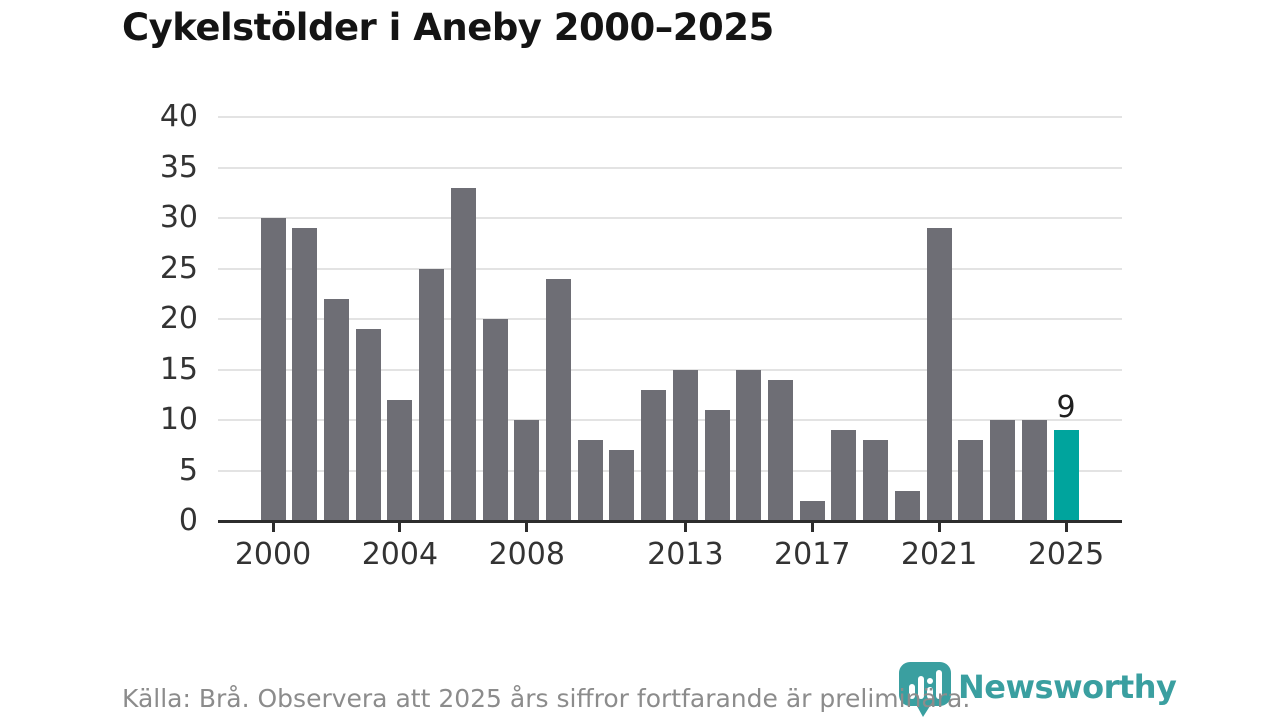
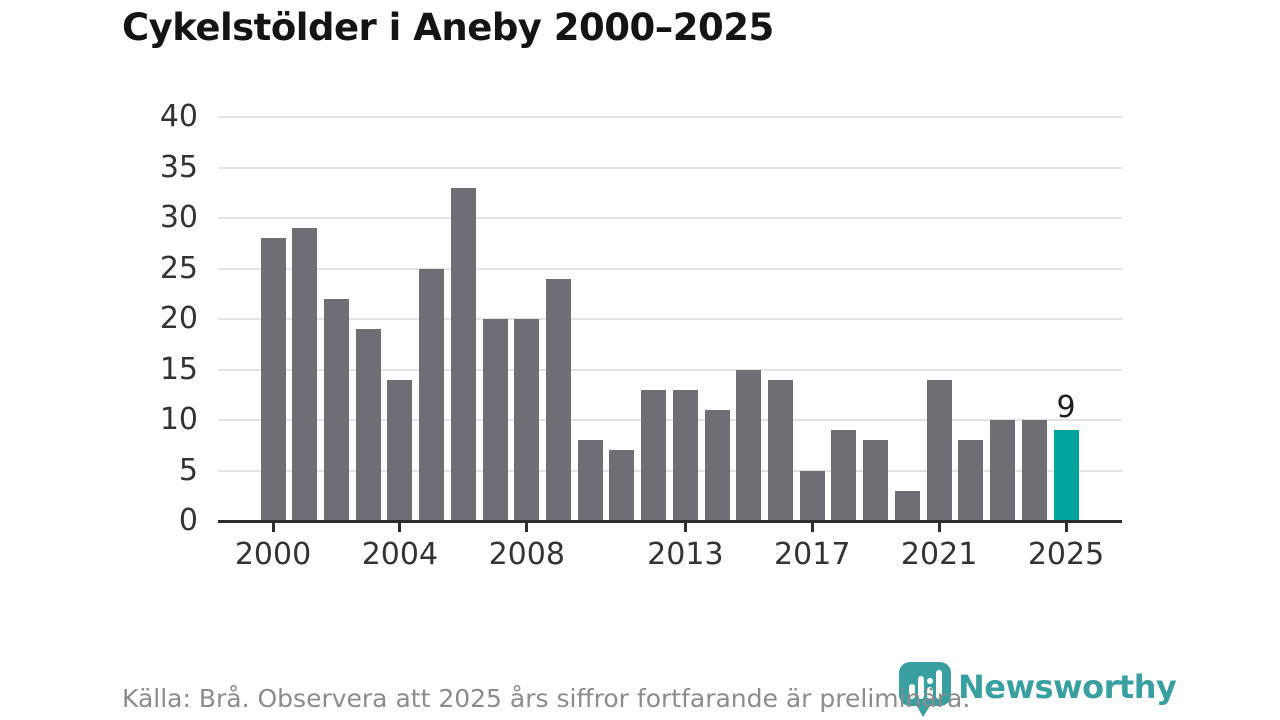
2000: 30 -> 28
2004: 12 -> 14
2008: 10 -> 20
2013: 15 -> 13
2017: 2 -> 5
2021: 29 -> 14
